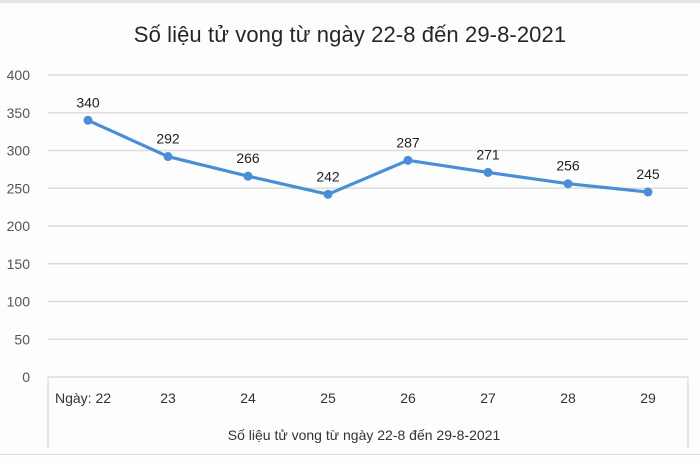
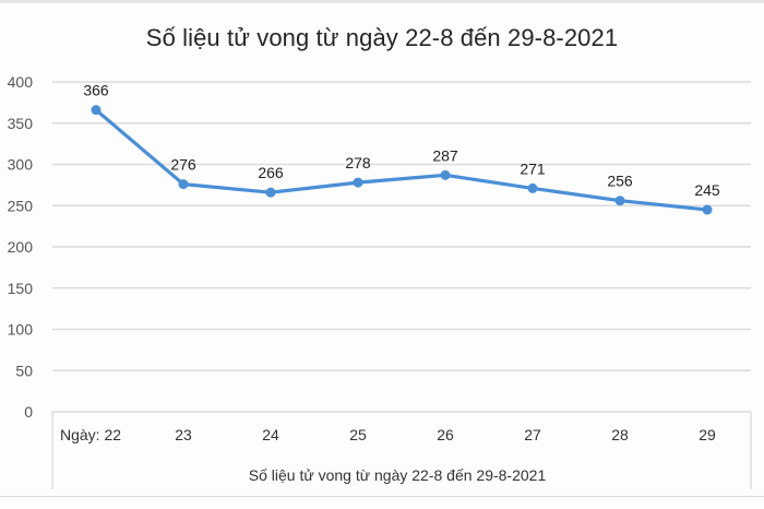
Ngày: 22: 340 -> 366
23: 292 -> 276
25: 242 -> 278
